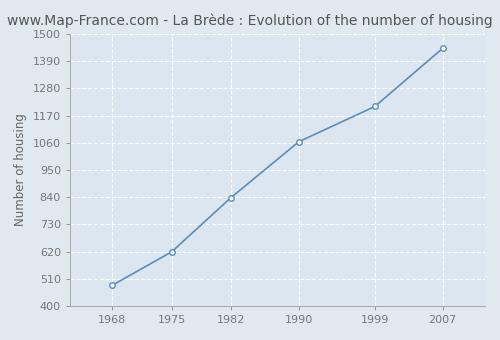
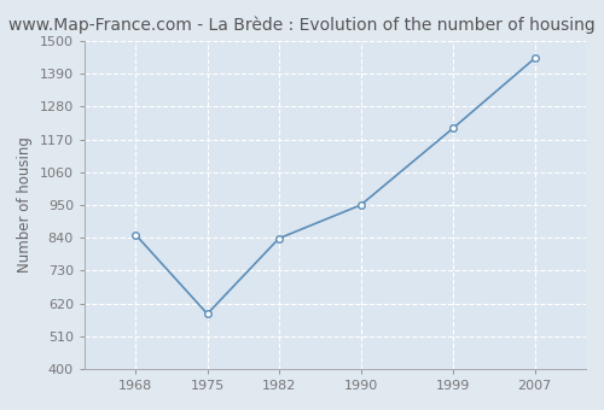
1968: 484 -> 850
1975: 619 -> 585
1990: 1064 -> 950
